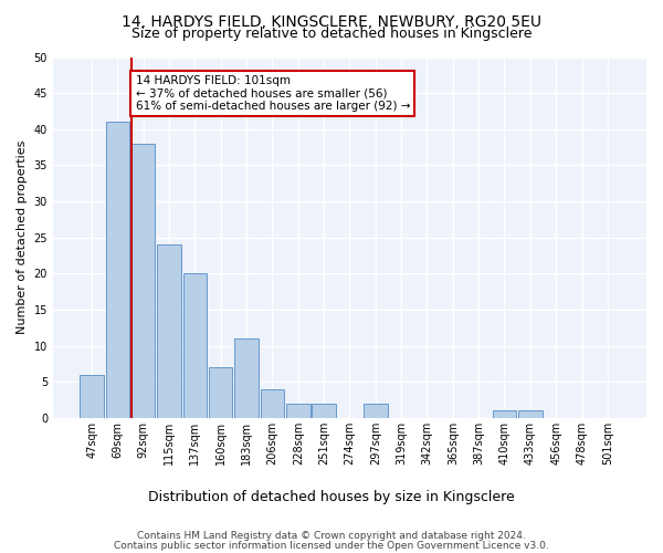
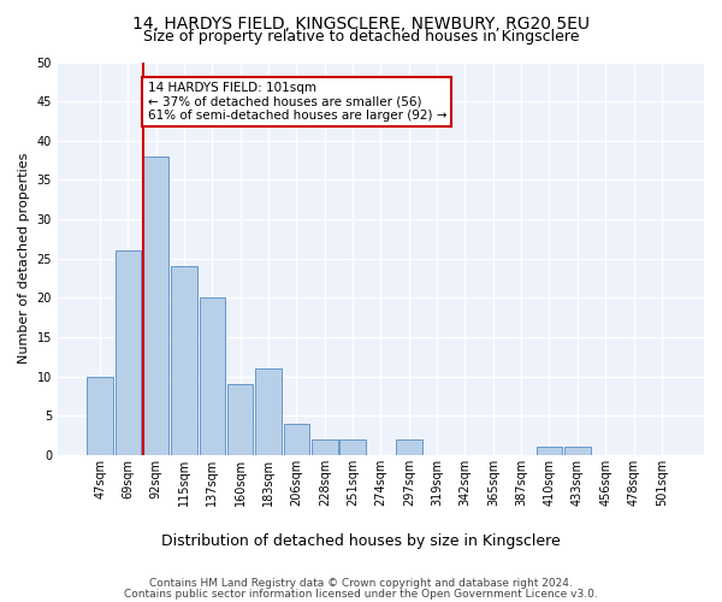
47sqm: 6 -> 10
69sqm: 41 -> 26
160sqm: 7 -> 9
